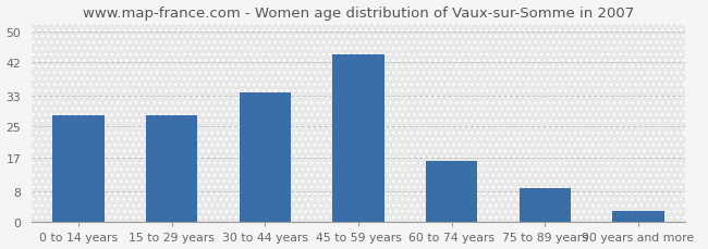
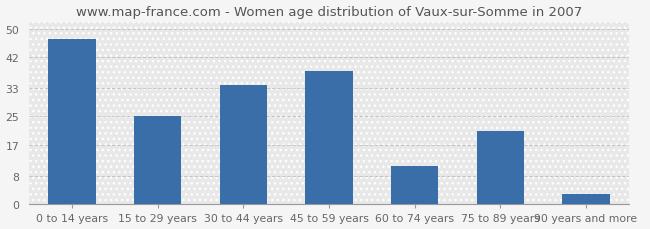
0 to 14 years: 28 -> 47
15 to 29 years: 28 -> 25
45 to 59 years: 44 -> 38
60 to 74 years: 16 -> 11
75 to 89 years: 9 -> 21
